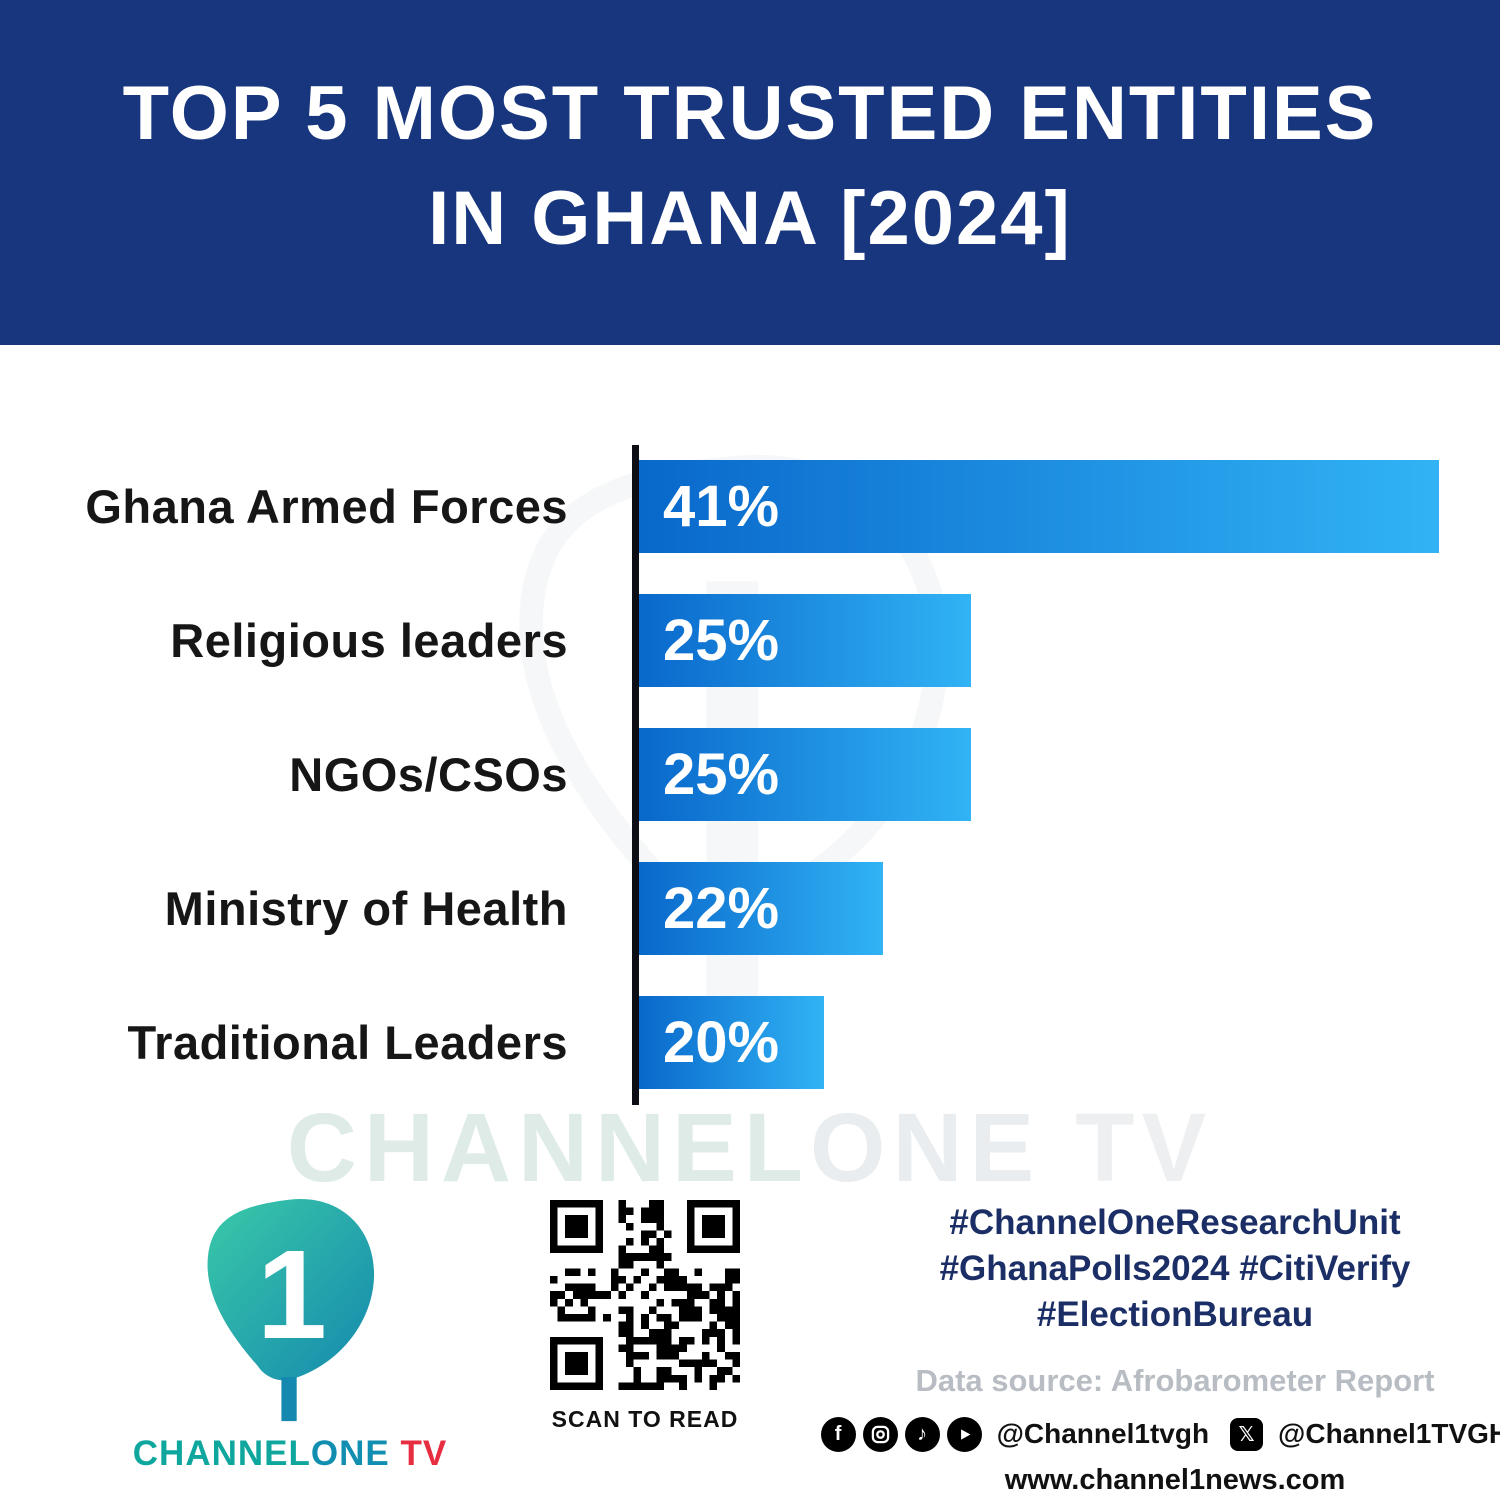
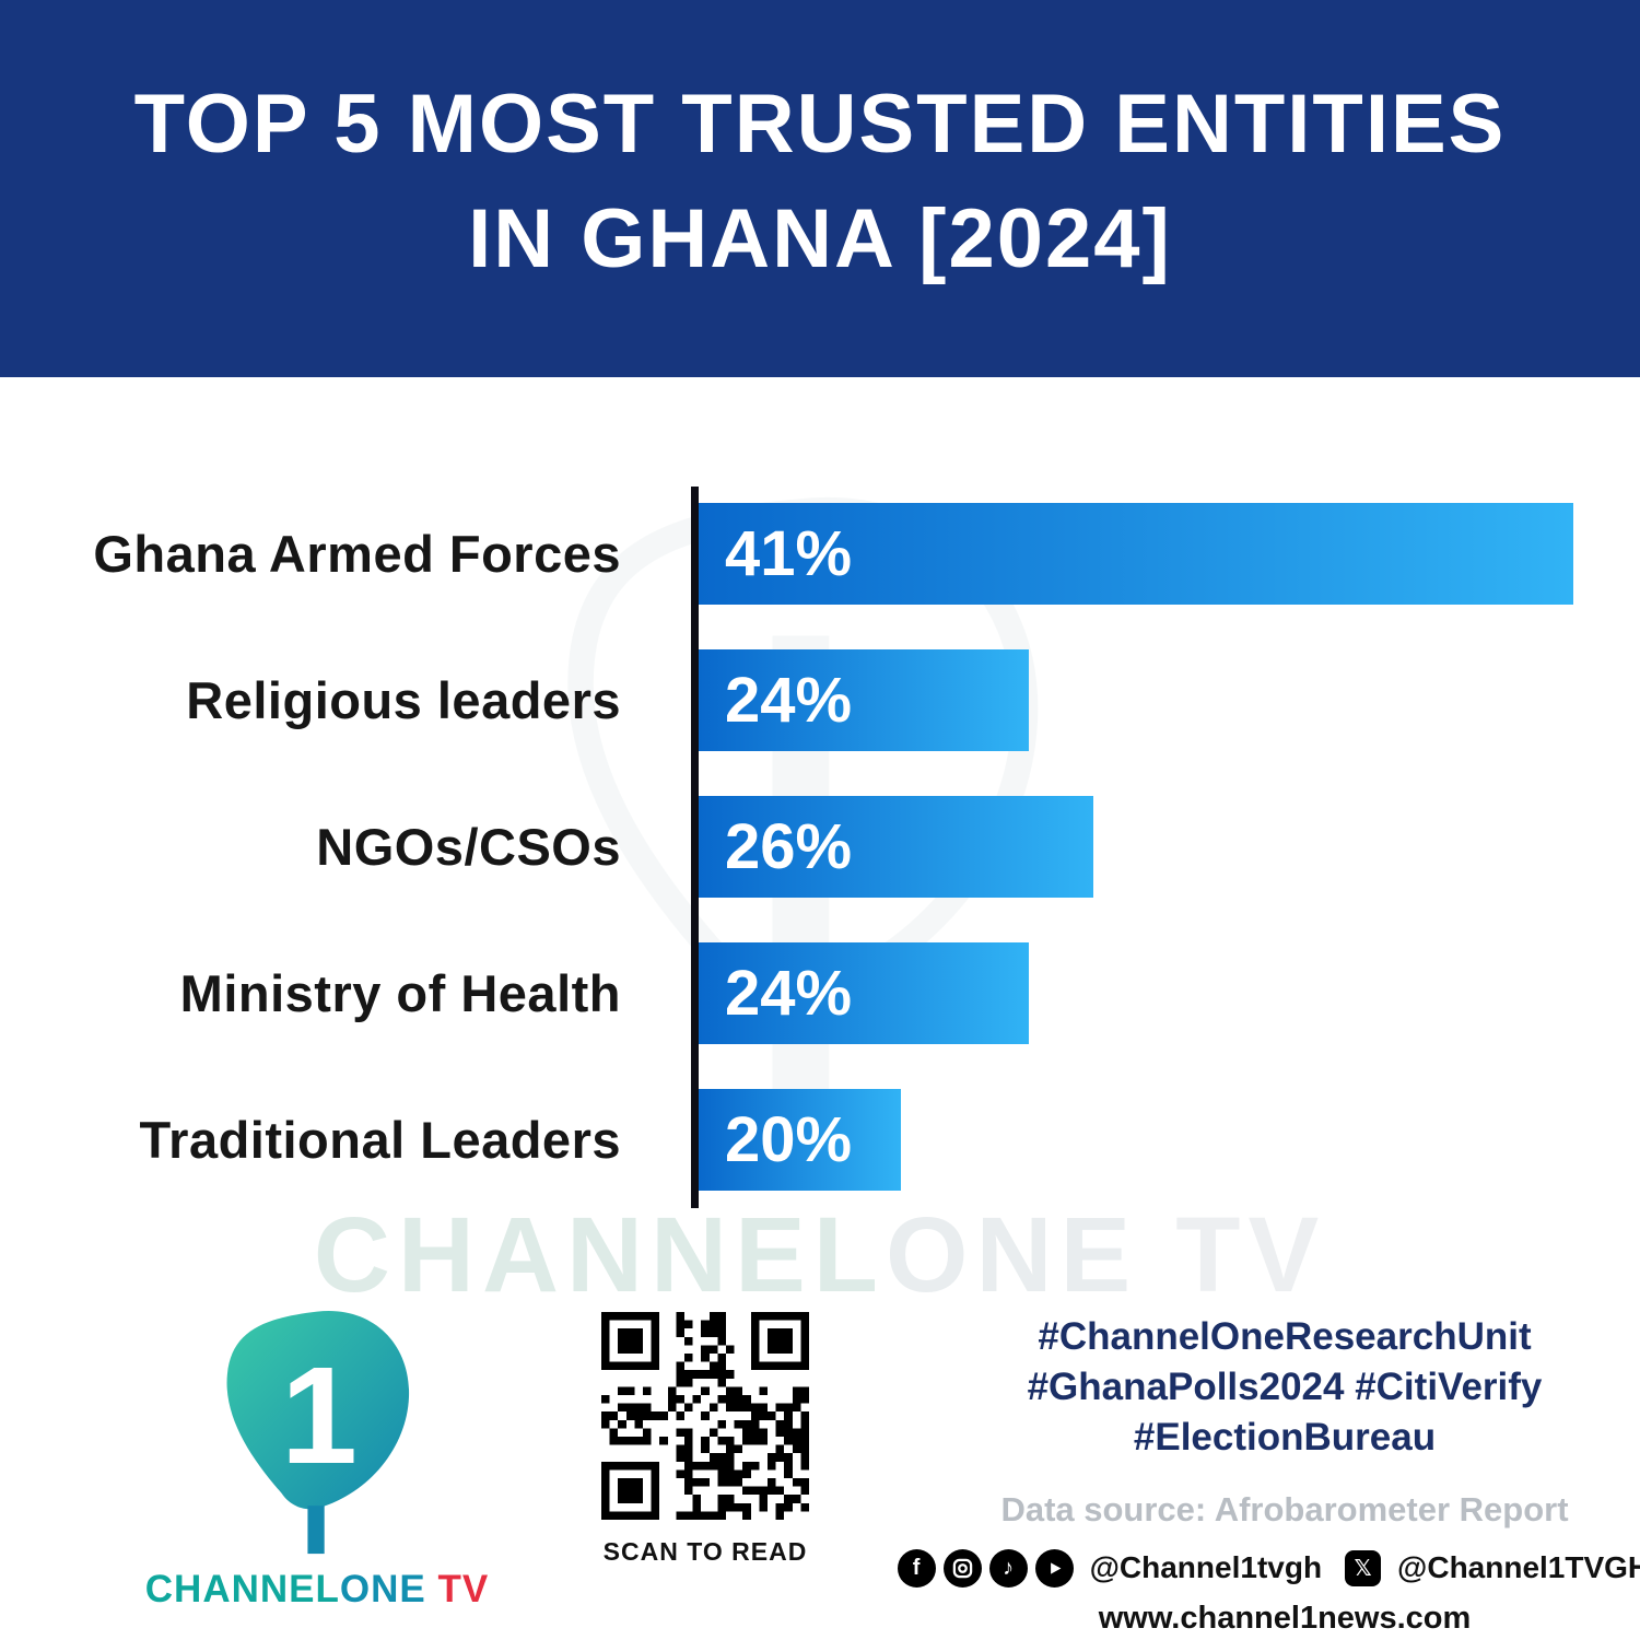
Religious leaders: 25% -> 24%
NGOs/CSOs: 25% -> 26%
Ministry of Health: 22% -> 24%
